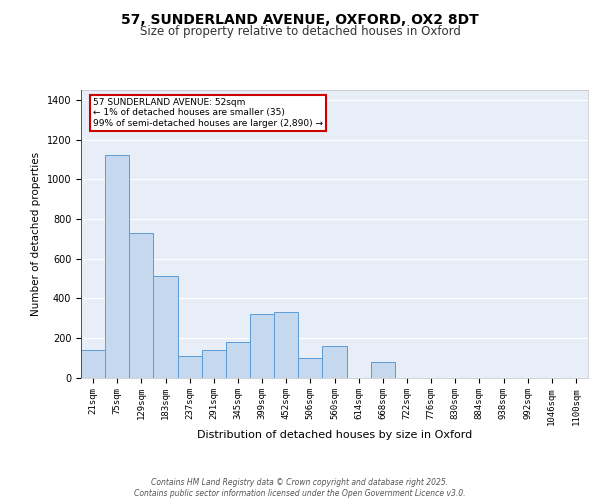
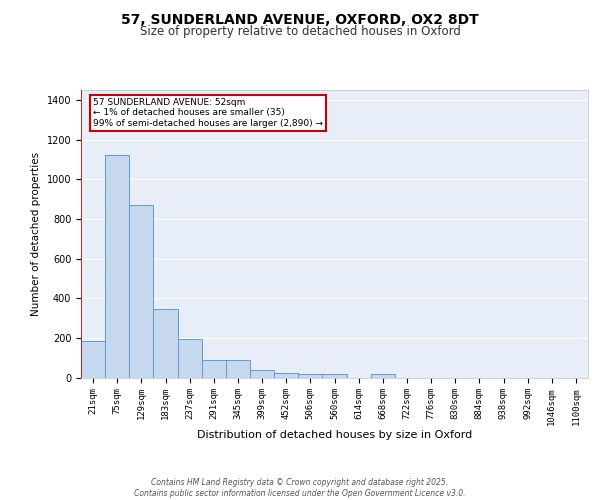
21sqm: 140 -> 180
129sqm: 730 -> 870
183sqm: 510 -> 340
237sqm: 110 -> 200
291sqm: 140 -> 90
345sqm: 180 -> 90
399sqm: 320 -> 40
452sqm: 330 -> 20
506sqm: 100 -> 20
560sqm: 160 -> 20
668sqm: 80 -> 20
